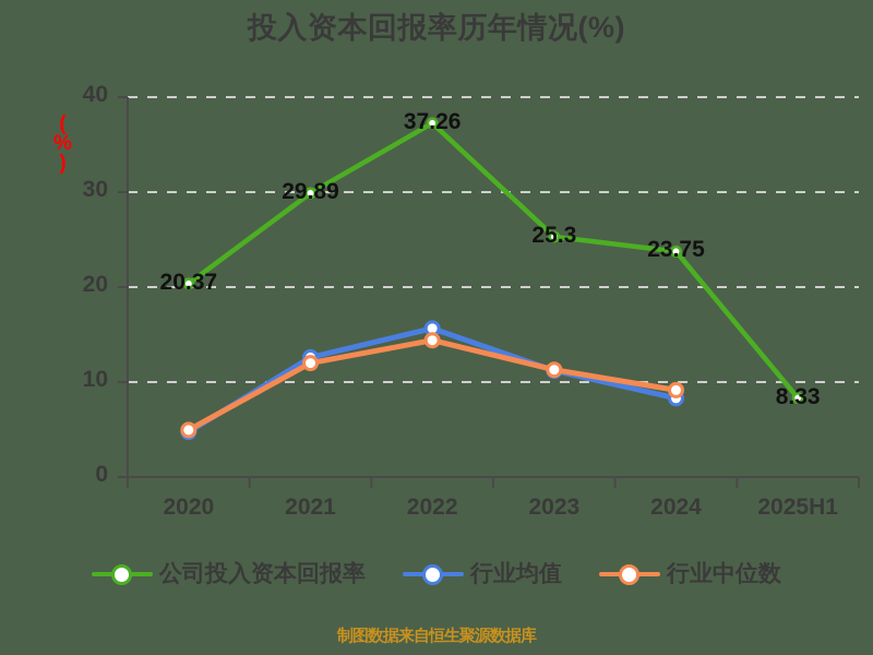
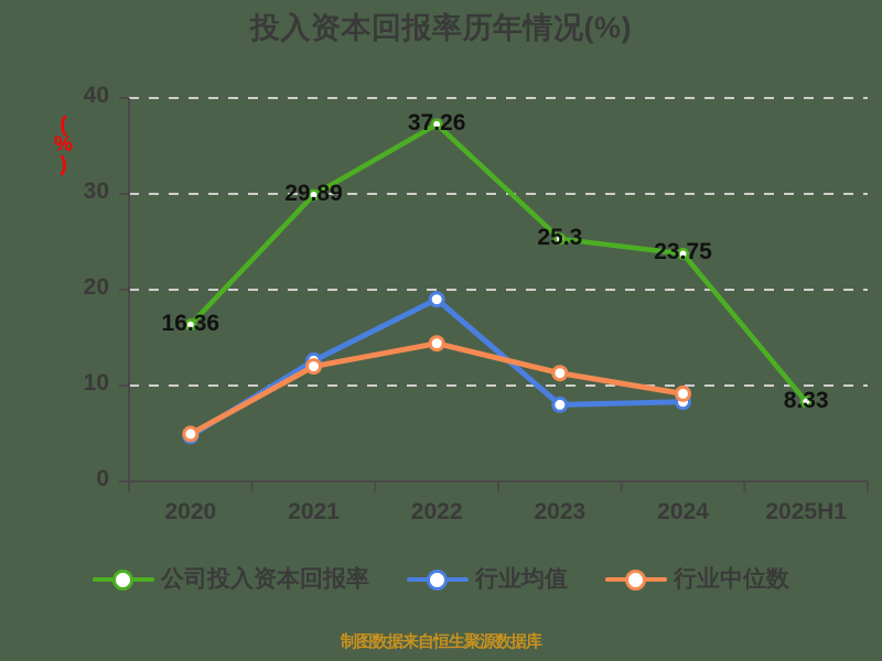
公司投入资本回报率/2020: 20.37 -> 16.36
行业均值/2022: 16 -> 19
行业均值/2023: 11 -> 8
